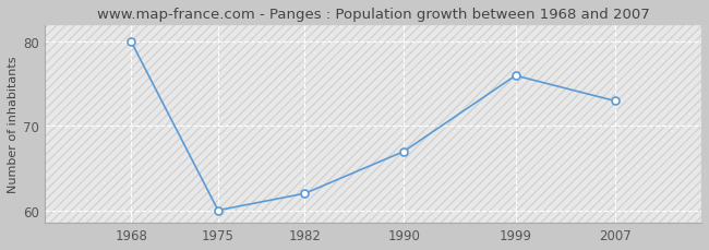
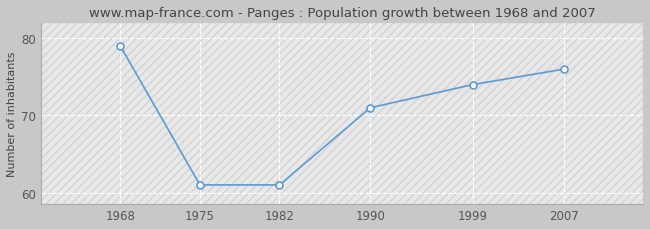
1968: 80 -> 79
1975: 60 -> 61
1982: 62 -> 61
1990: 67 -> 71
1999: 76 -> 74
2007: 73 -> 76
